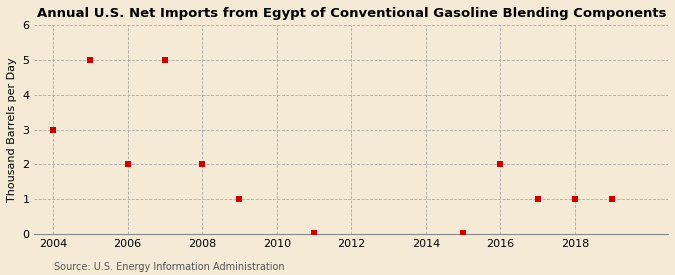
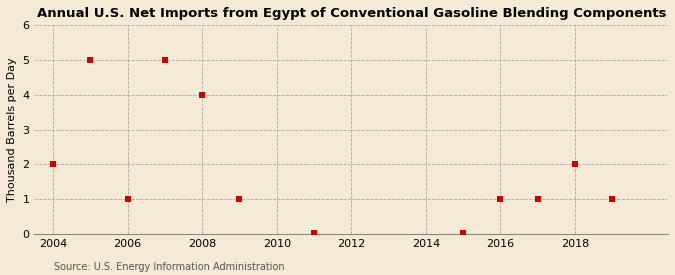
2004: 3.00 -> 2.00
2006: 2.00 -> 1.00
2008: 2.00 -> 4.00
2016: 2.00 -> 1.00
2018: 1.00 -> 2.00
